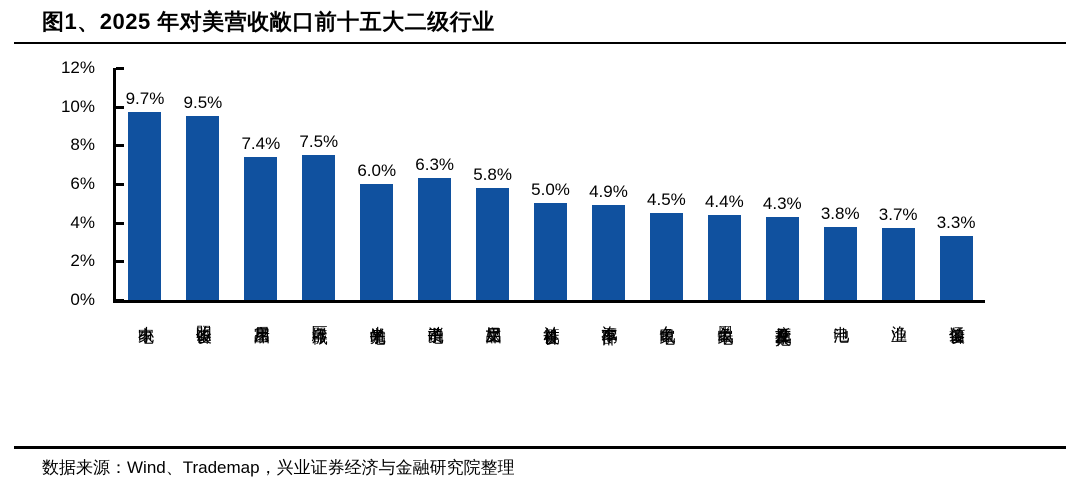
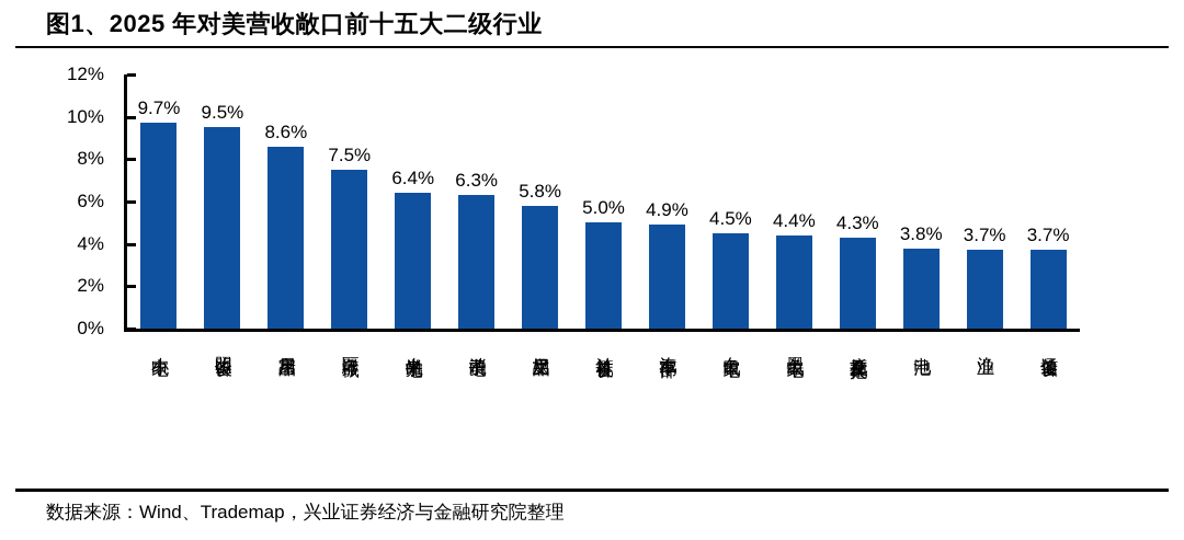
家居用品: 7.4% -> 8.6%
光学光电子: 6.0% -> 6.4%
通信设备: 3.3% -> 3.7%
